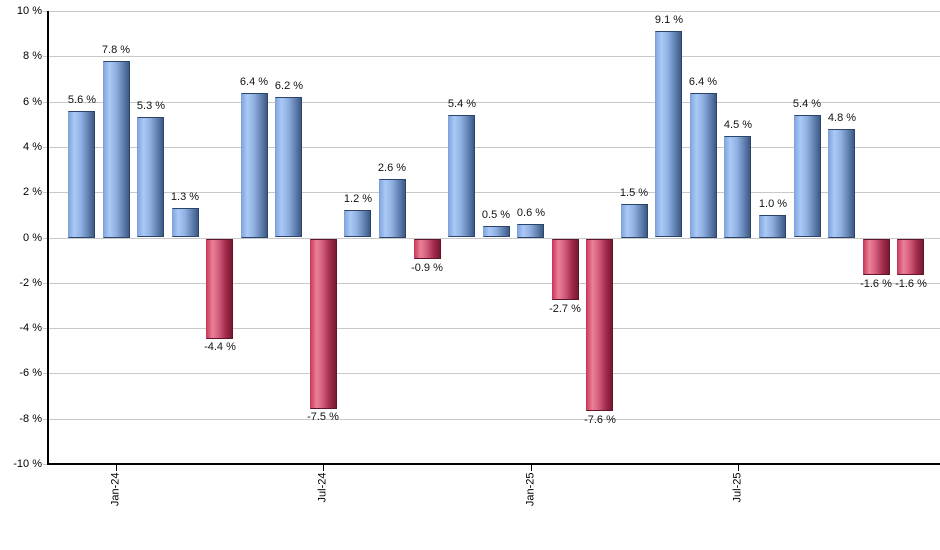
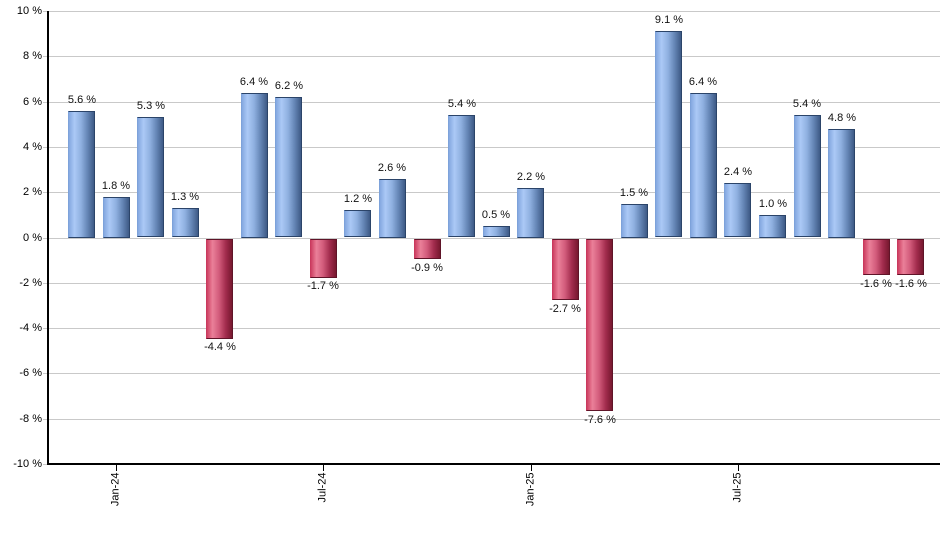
Jan-24: 7.8 -> 1.8
Jul-24: -7.5 -> -1.7
Jan-25: 0.6 -> 2.2
Jul-25: 4.5 -> 2.4
